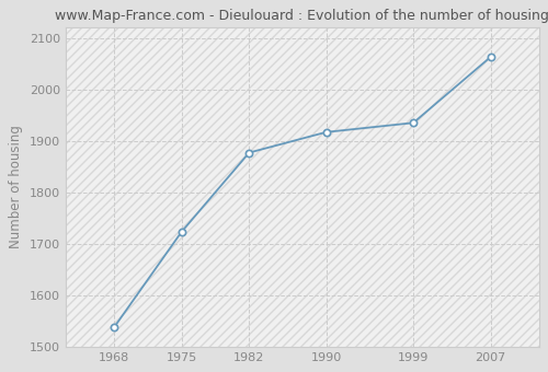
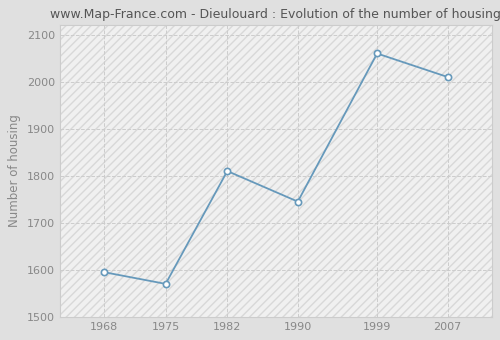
1968: 1537 -> 1595
1975: 1723 -> 1570
1982: 1877 -> 1810
1990: 1917 -> 1745
1999: 1935 -> 2060
2007: 2063 -> 2010
